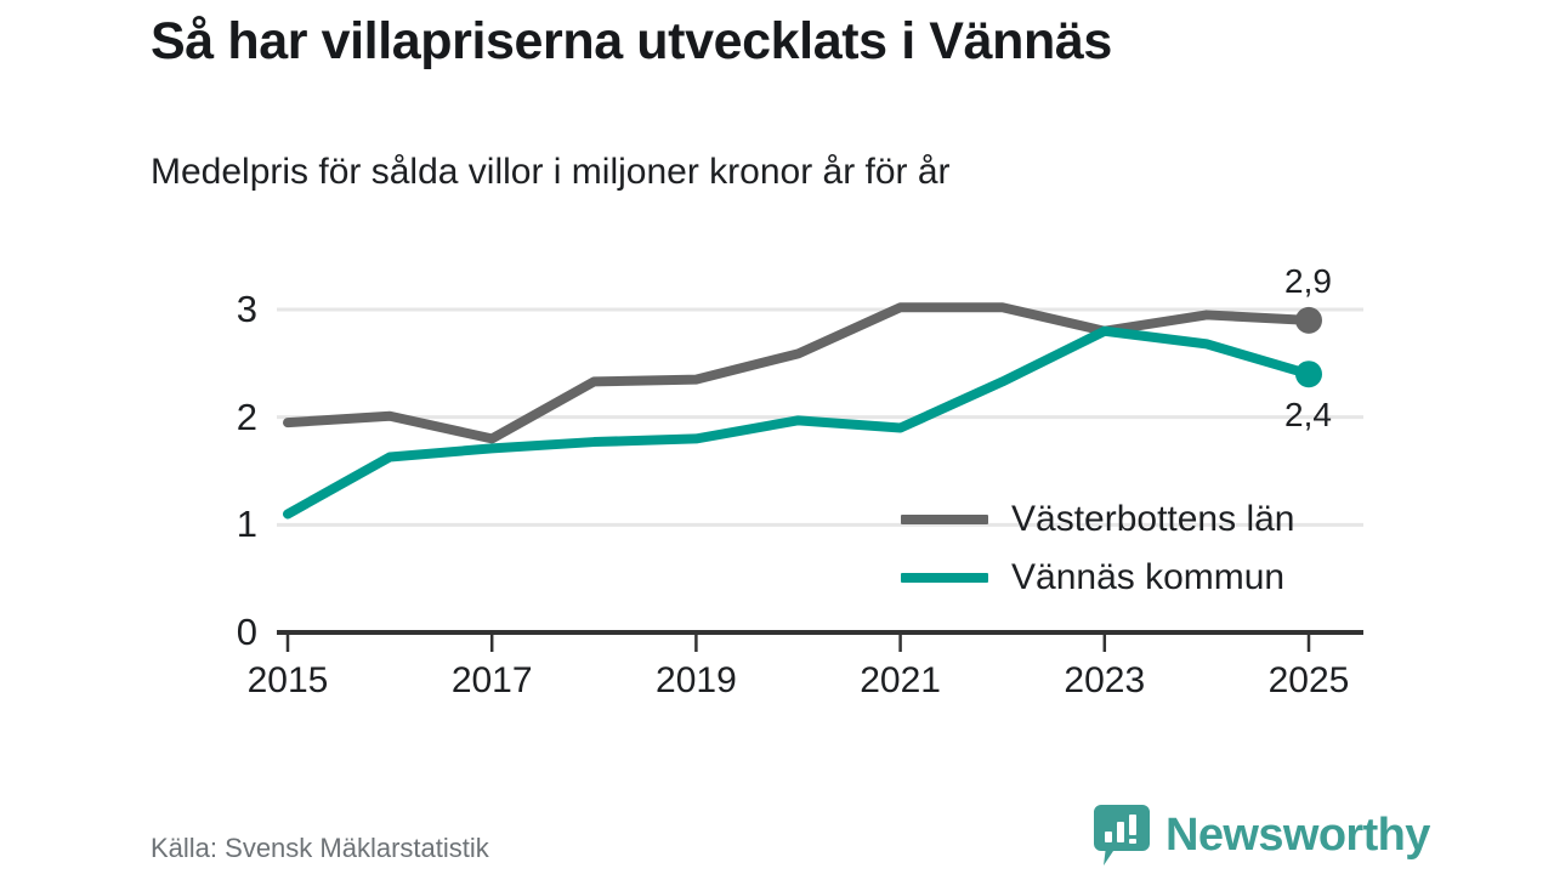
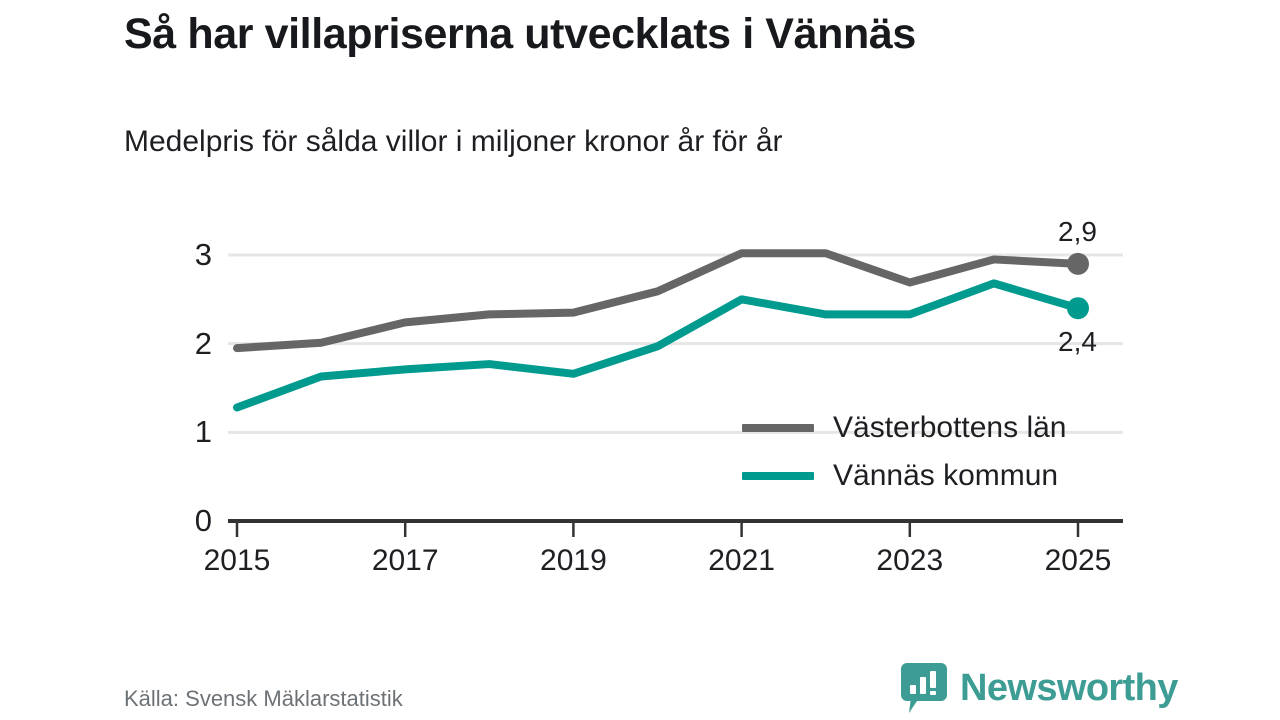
Vännäs kommun/2015: 1.1 -> 1.3
Västerbottens län/2017: 1.8 -> 2.2
Vännäs kommun/2019: 1.8 -> 1.7
Vännäs kommun/2021: 1.9 -> 2.5
Västerbottens län/2023: 2.8 -> 2.7
Vännäs kommun/2023: 2.8 -> 2.3
